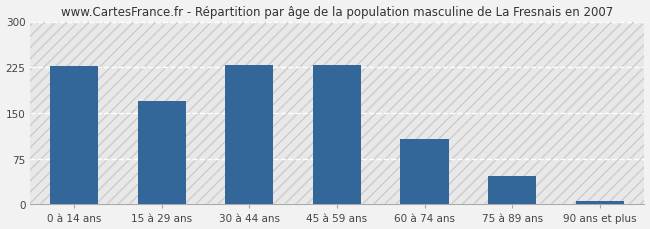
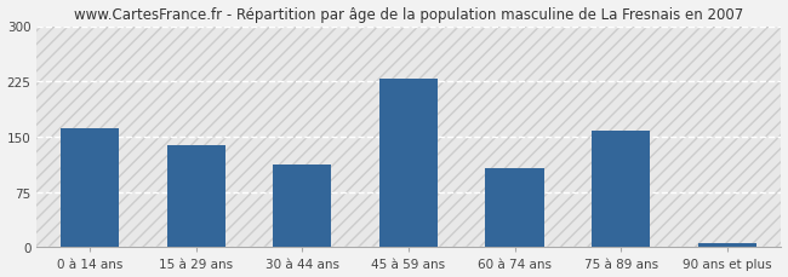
0 à 14 ans: 227 -> 162
15 à 29 ans: 170 -> 138
30 à 44 ans: 229 -> 112
75 à 89 ans: 47 -> 158
